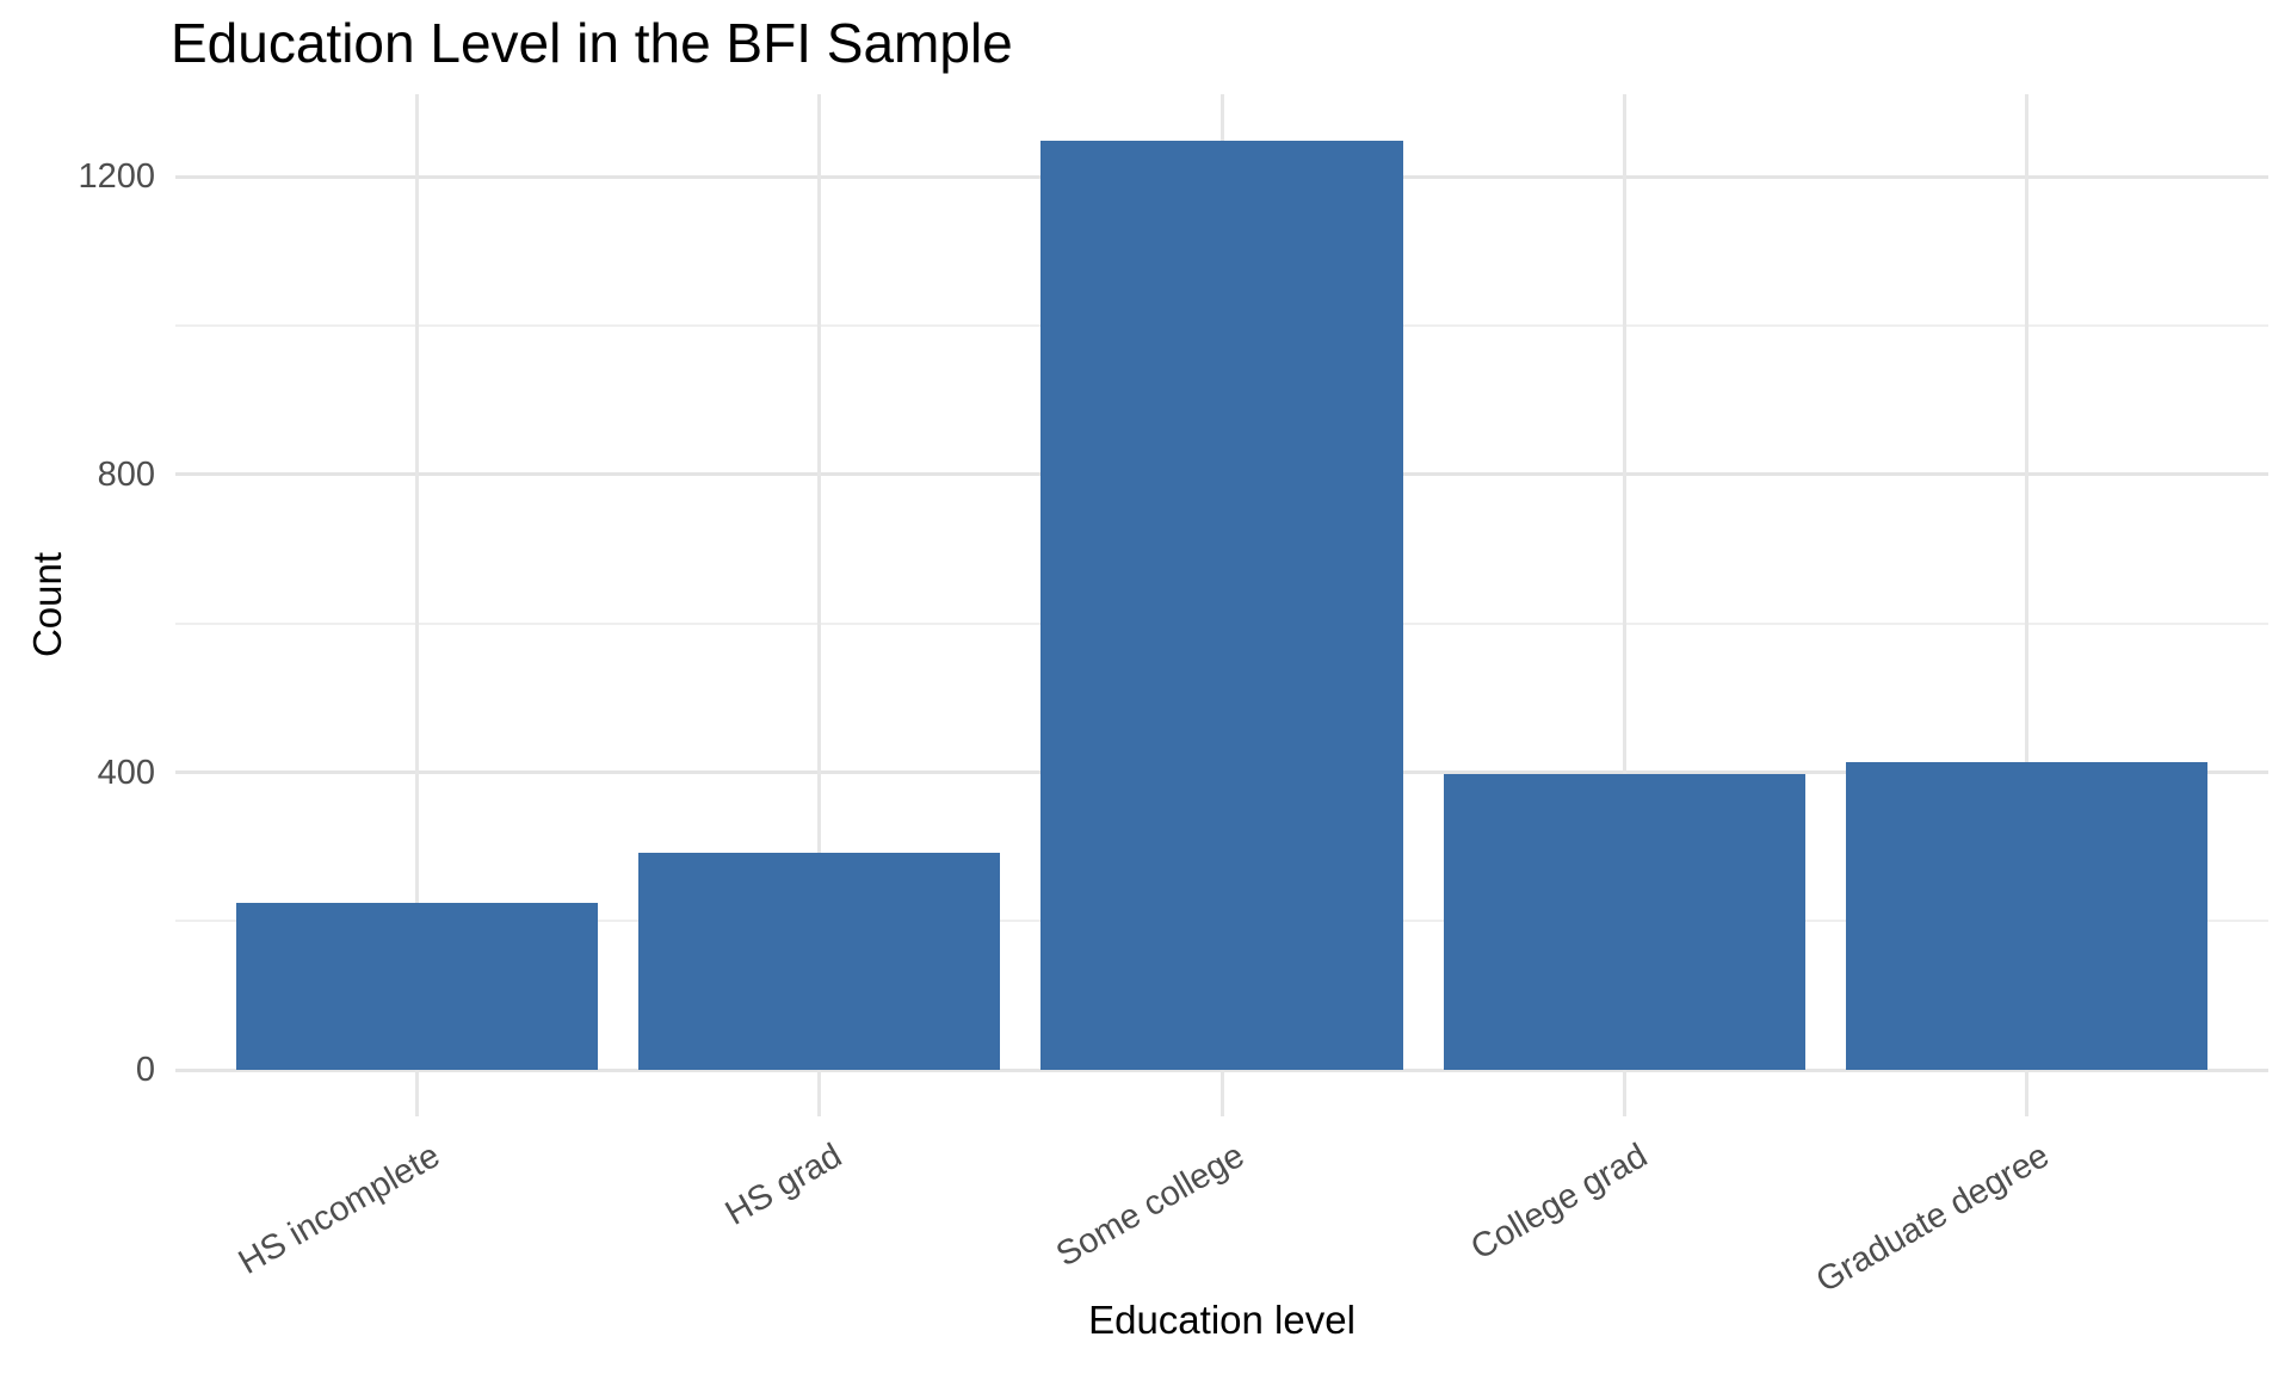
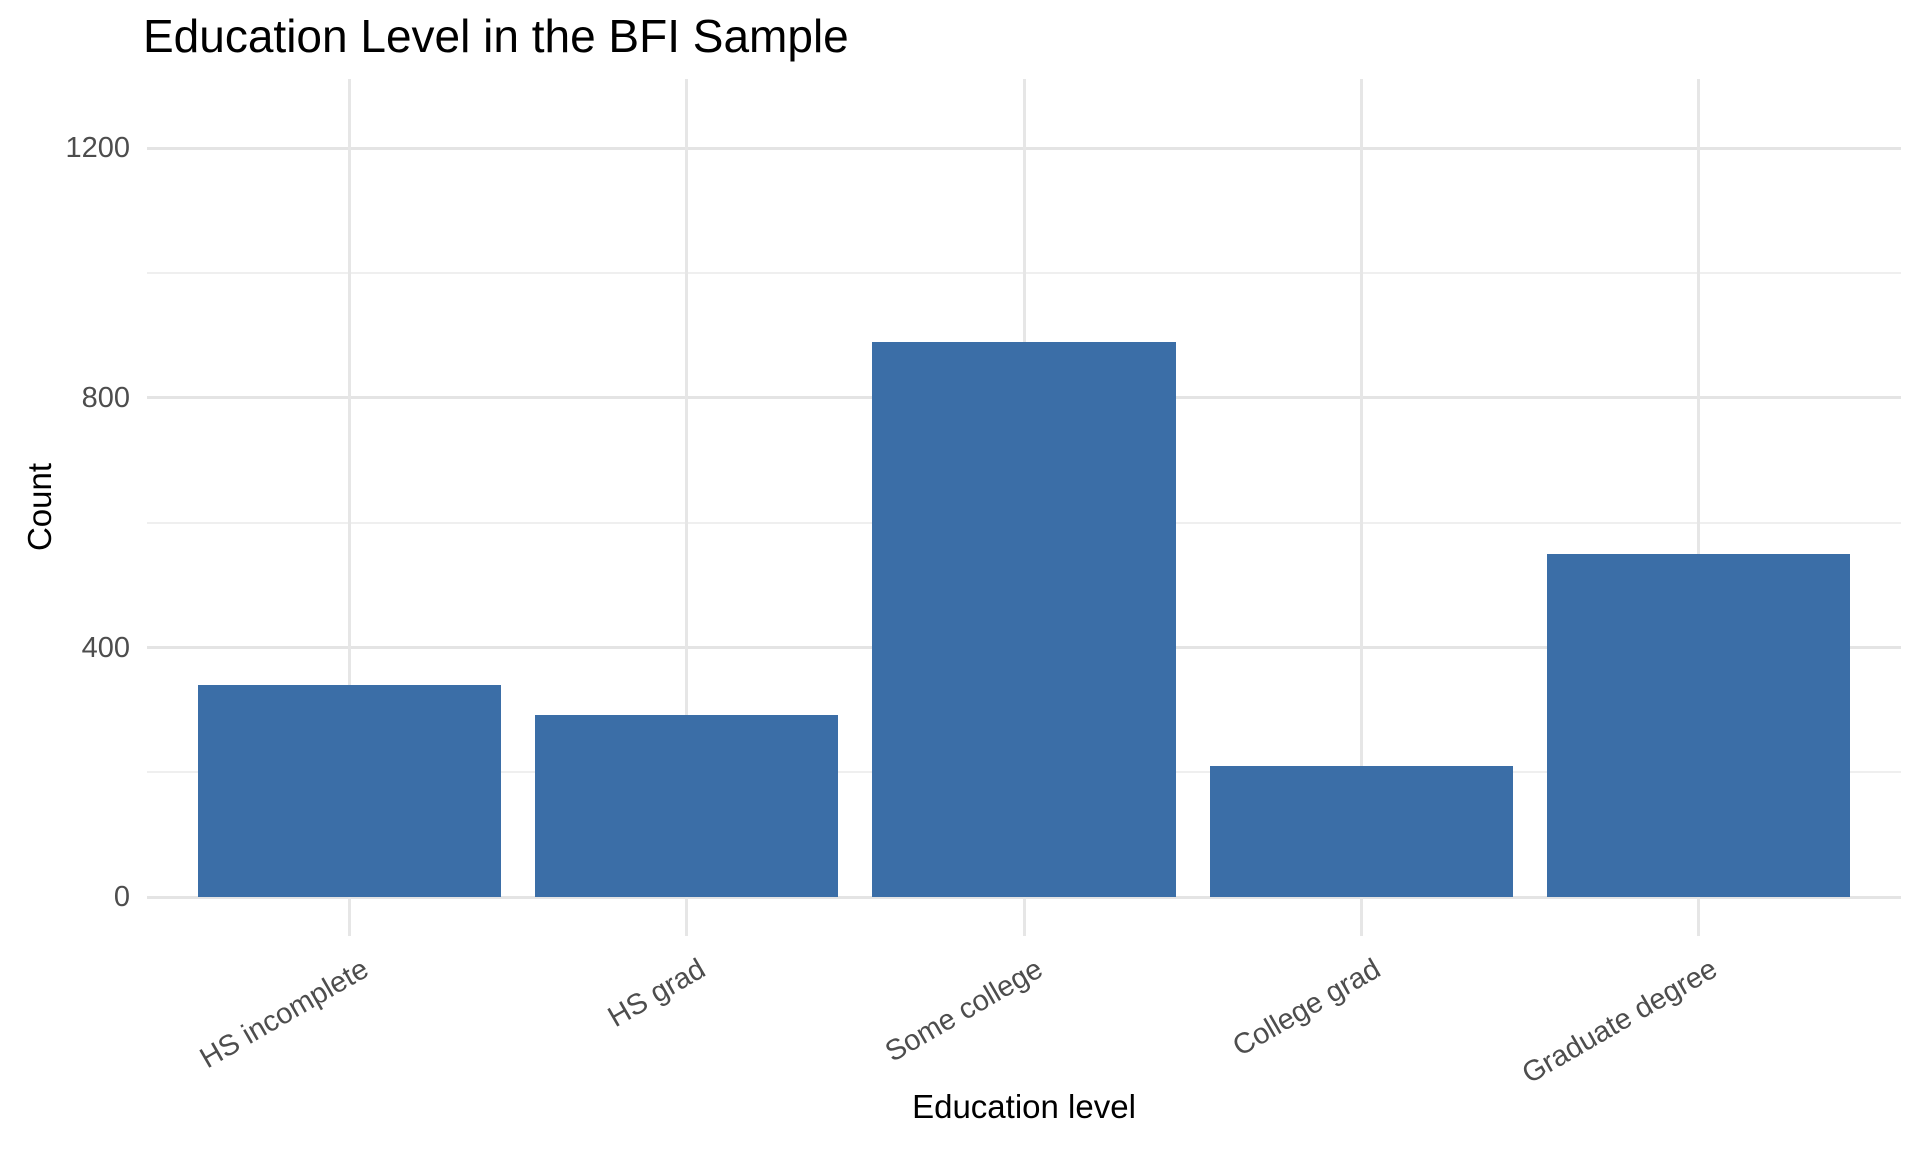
HS incomplete: 220 -> 340
Some college: 1250 -> 890
College grad: 400 -> 210
Graduate degree: 410 -> 550
